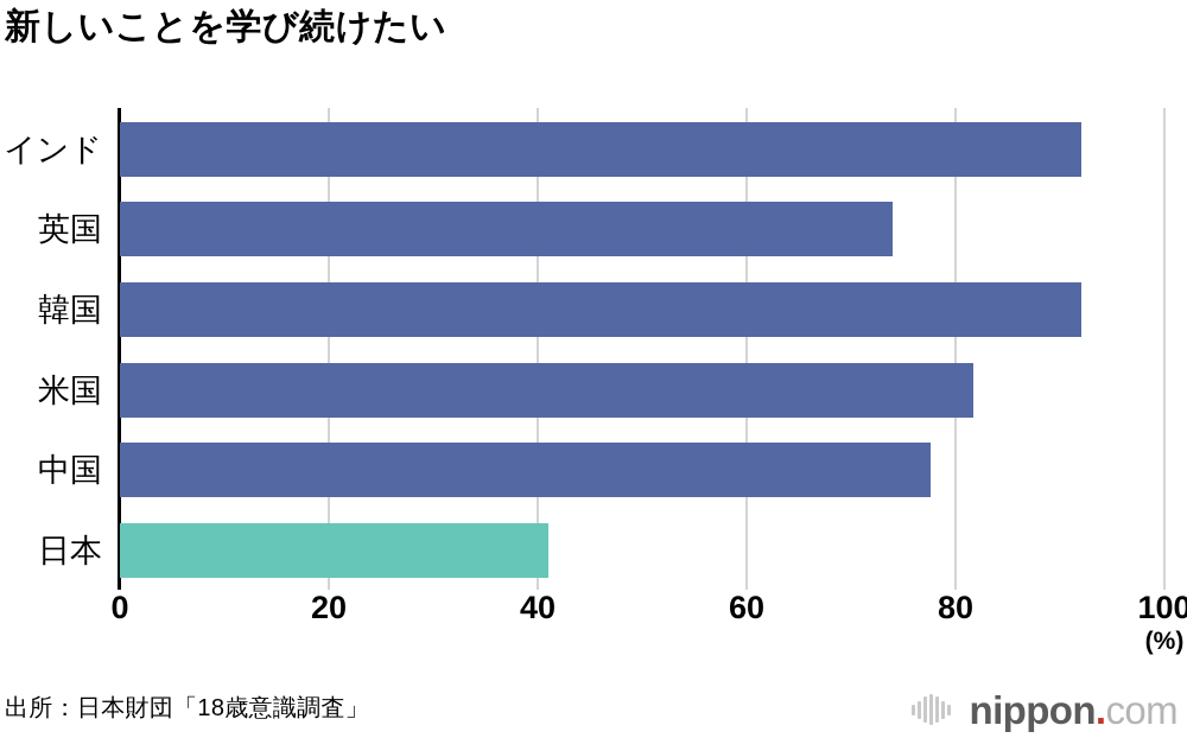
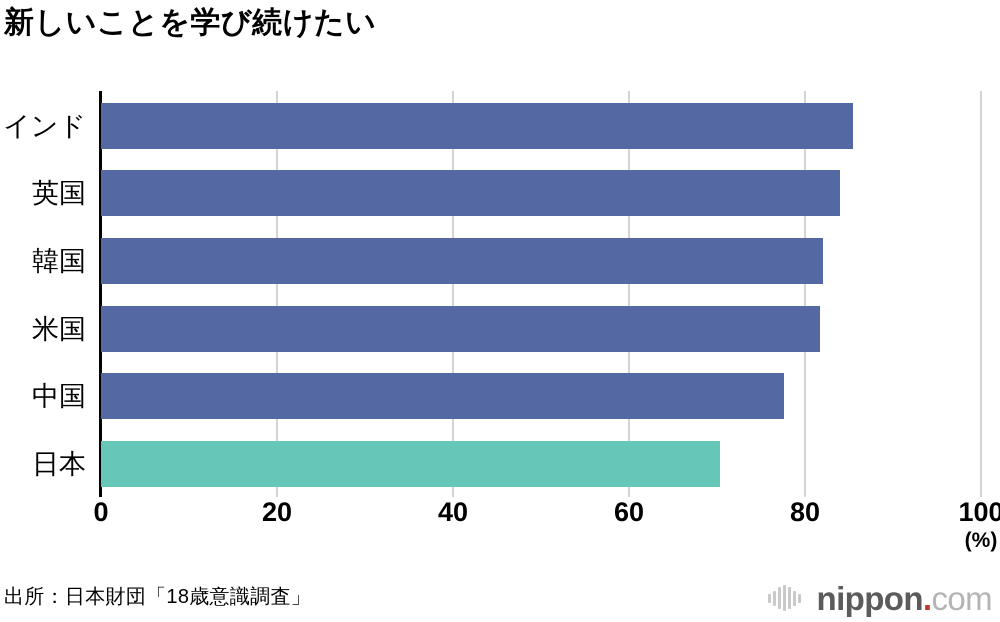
インド: 92 -> 86
英国: 74 -> 84
韓国: 92 -> 82
日本: 41 -> 70
